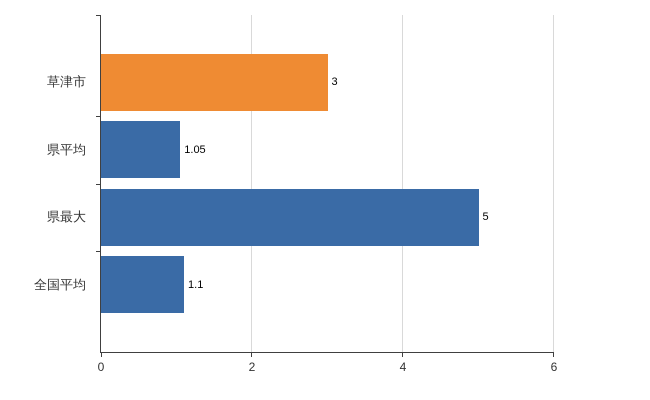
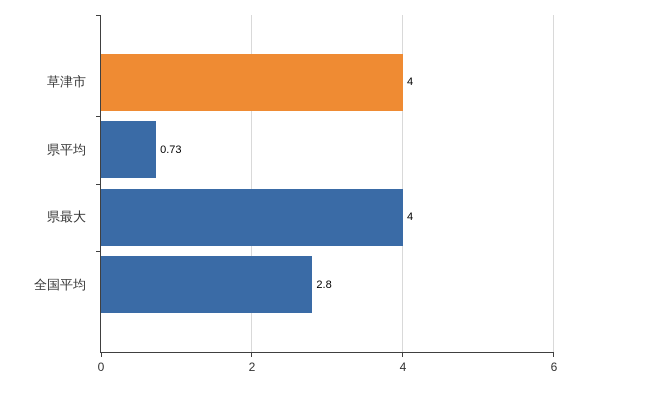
草津市: 3 -> 4
県平均: 1.05 -> 0.73
県最大: 5 -> 4
全国平均: 1.1 -> 2.8
